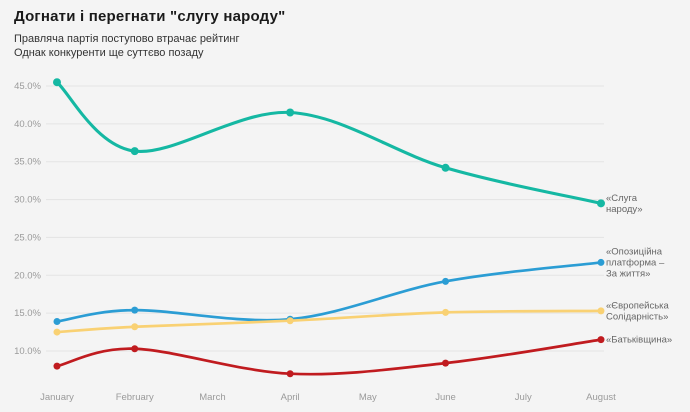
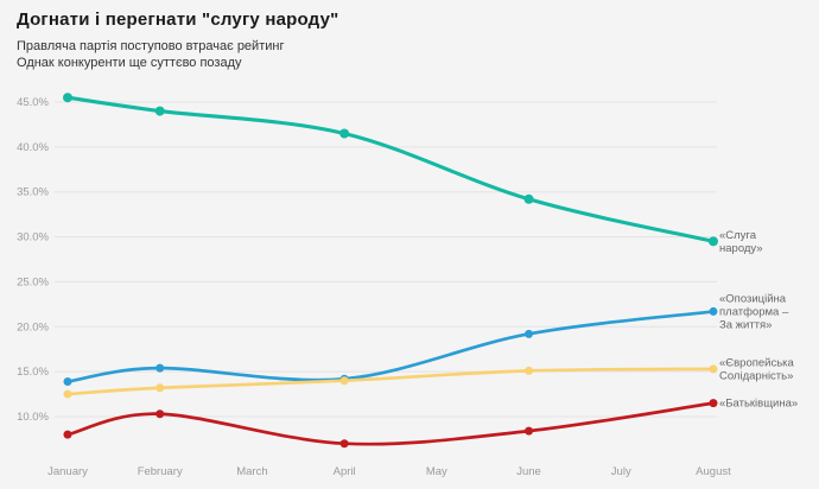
«Слуга народу»/February: 36% -> 44%
